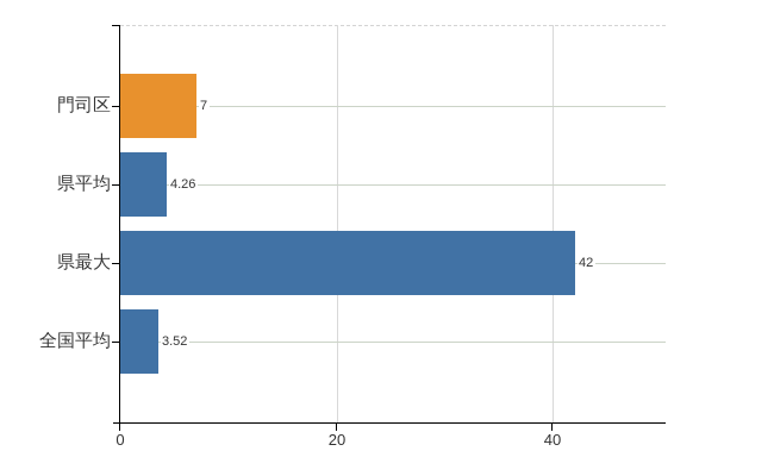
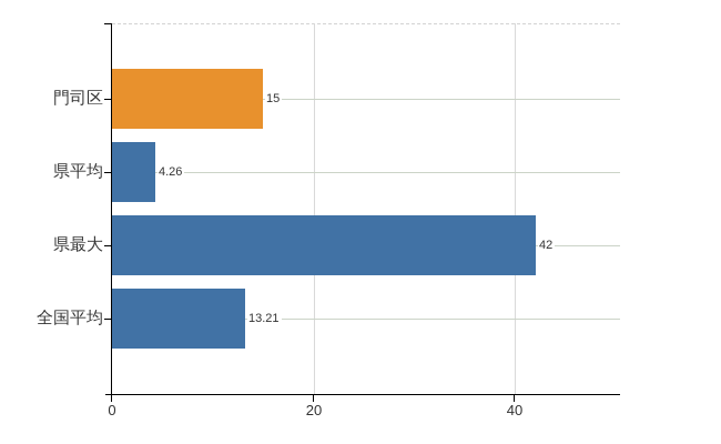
門司区: 7 -> 15
全国平均: 3.52 -> 13.21
